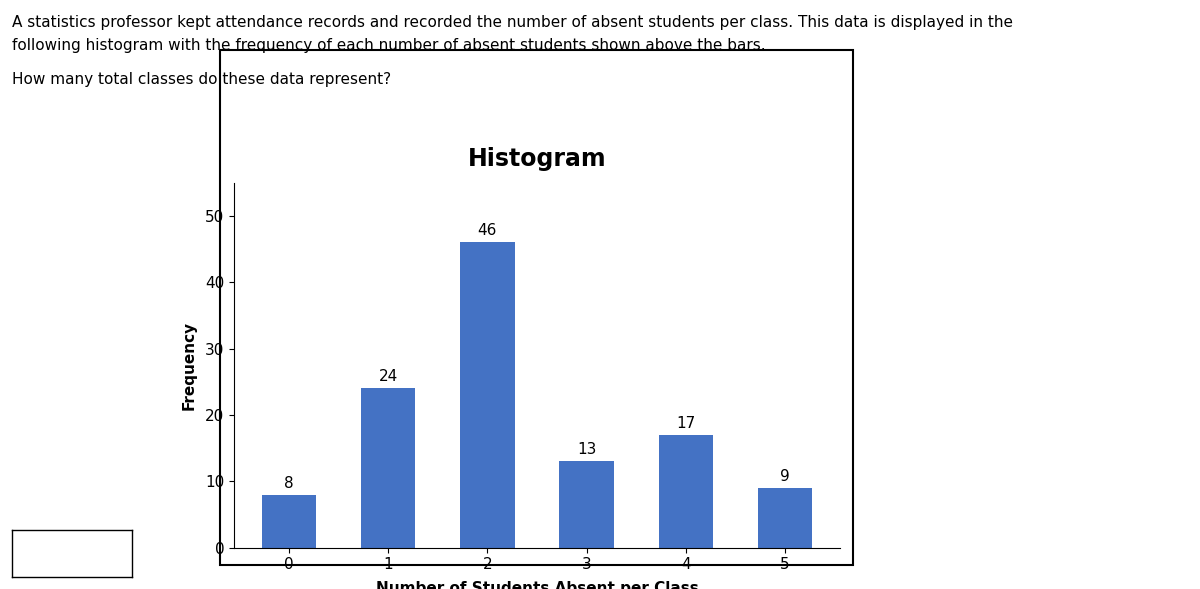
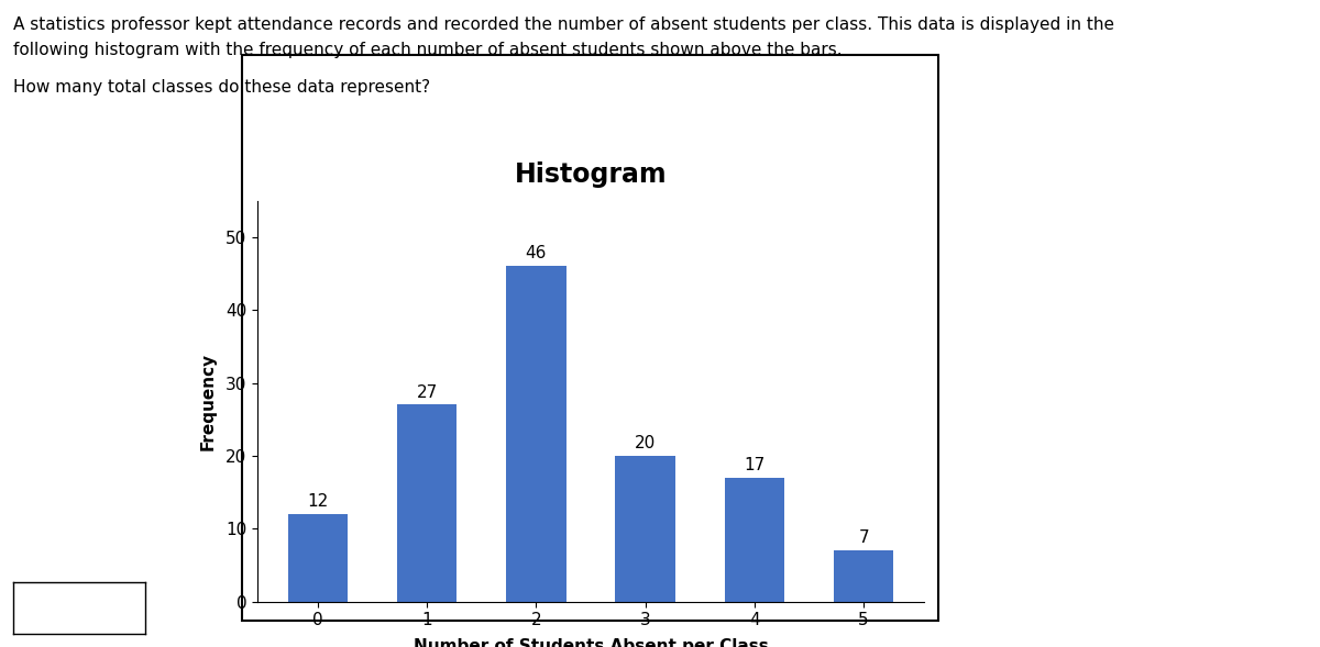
0: 8 -> 12
1: 24 -> 27
3: 13 -> 20
5: 9 -> 7
